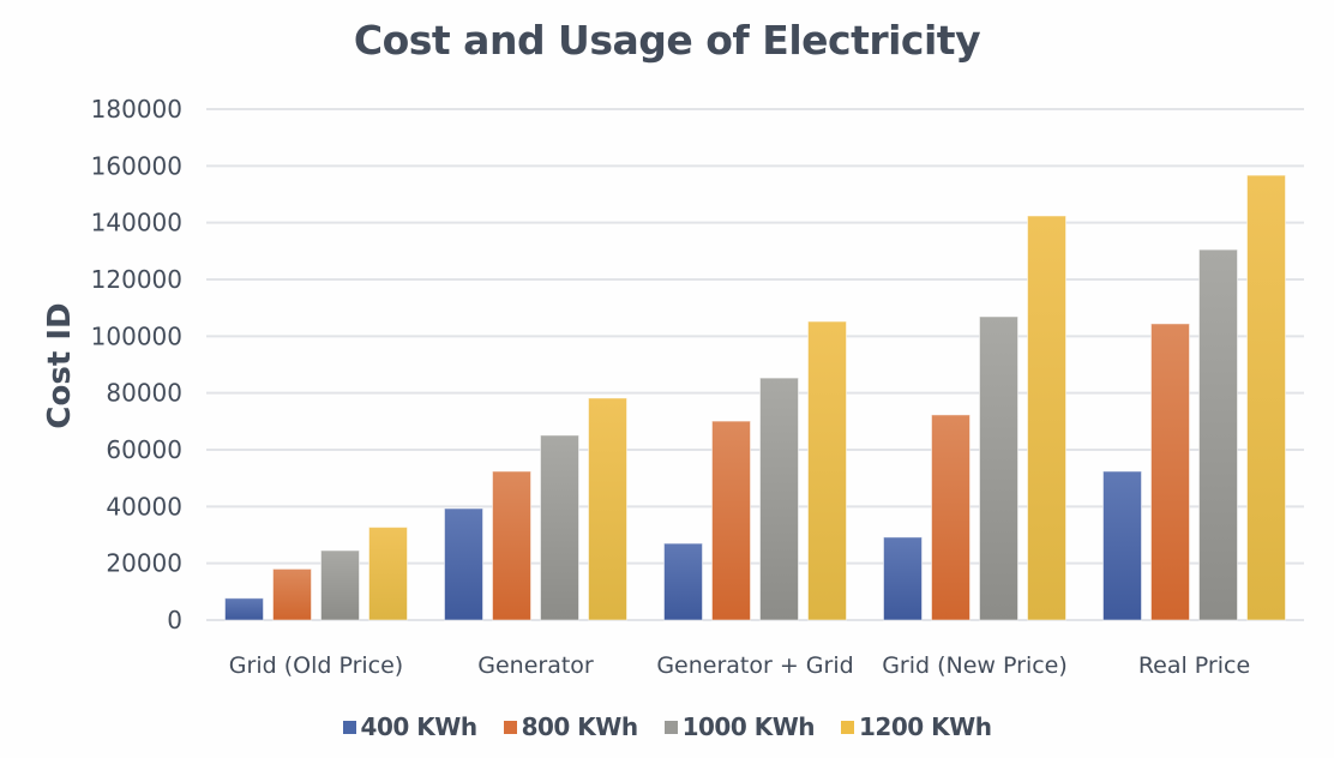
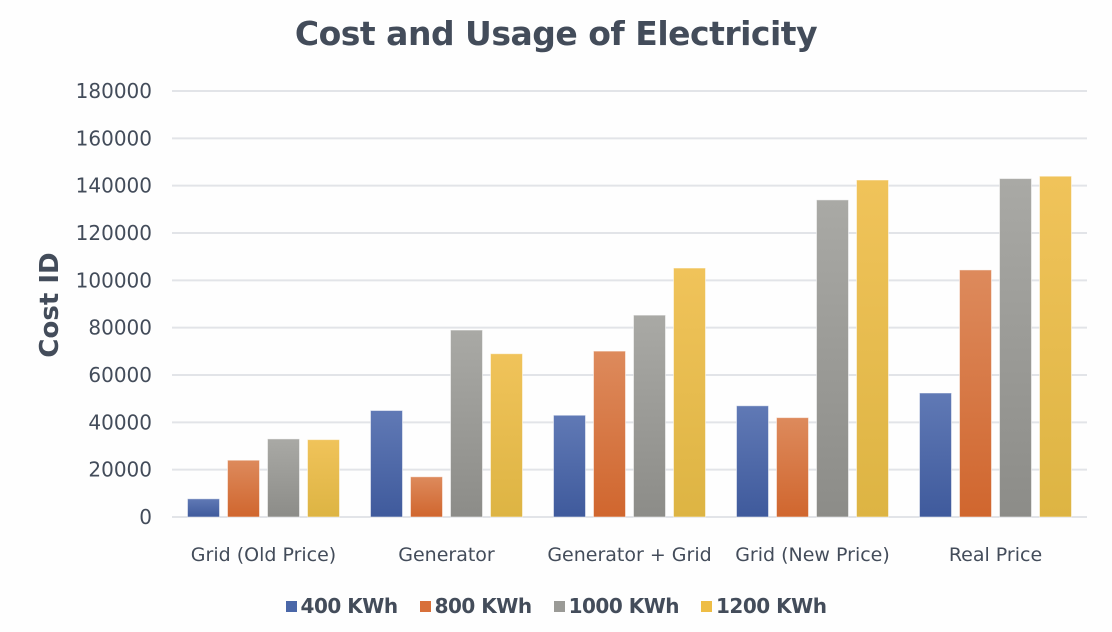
800 KWh/Grid (Old Price): 18000 -> 24000
1000 KWh/Grid (Old Price): 24000 -> 33000
400 KWh/Generator: 39000 -> 45000
800 KWh/Generator: 52000 -> 17000
1000 KWh/Generator: 65000 -> 79000
1200 KWh/Generator: 78000 -> 69000
400 KWh/Generator + Grid: 27000 -> 43000
400 KWh/Grid (New Price): 29000 -> 47000
800 KWh/Grid (New Price): 72000 -> 42000
1000 KWh/Grid (New Price): 107000 -> 134000
1000 KWh/Real Price: 130000 -> 143000
1200 KWh/Real Price: 157000 -> 144000
